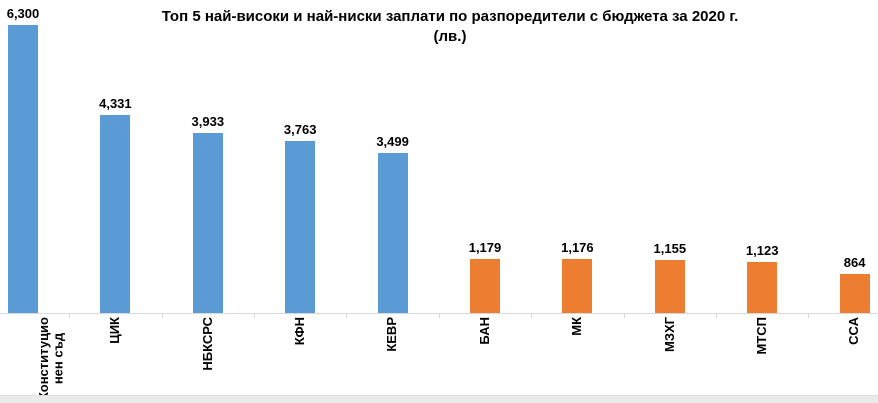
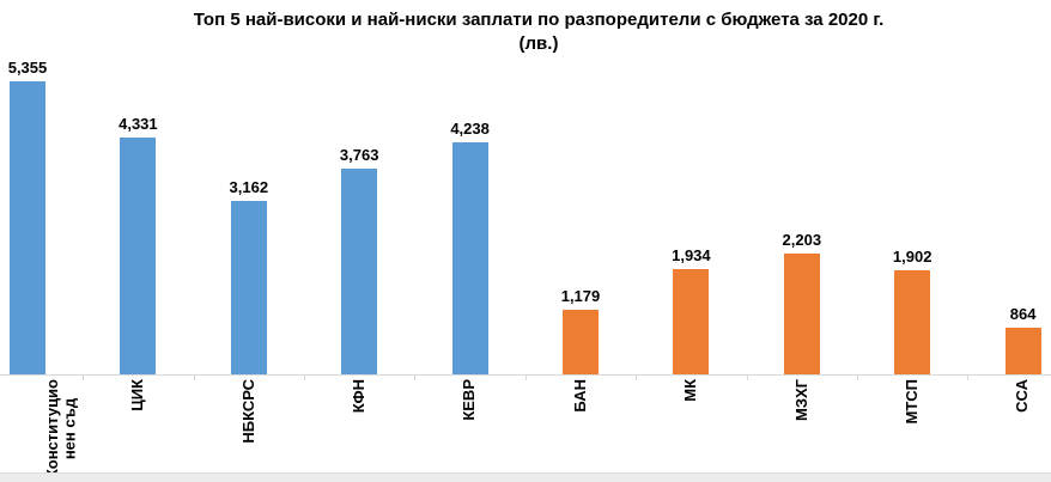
Конституцио нен съд: 6,300 -> 5,355
НБКСРС: 3,933 -> 3,162
КЕВР: 3,499 -> 4,238
МК: 1,176 -> 1,934
МЗХГ: 1,155 -> 2,203
МТСП: 1,123 -> 1,902
